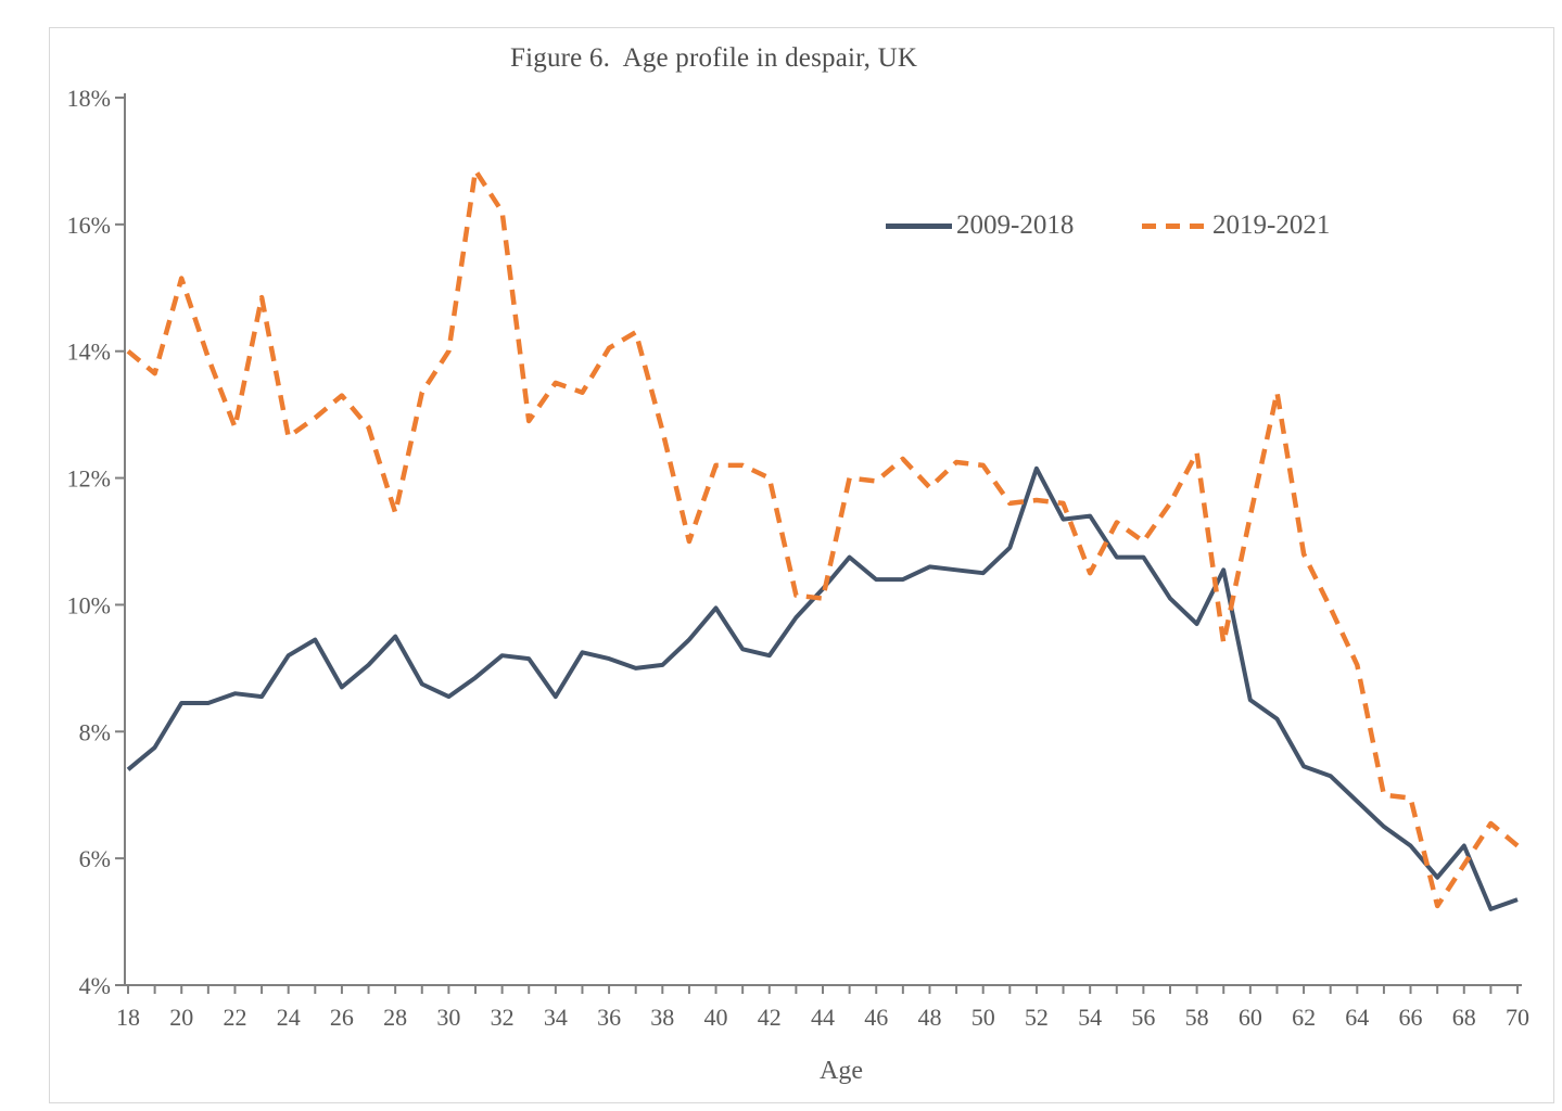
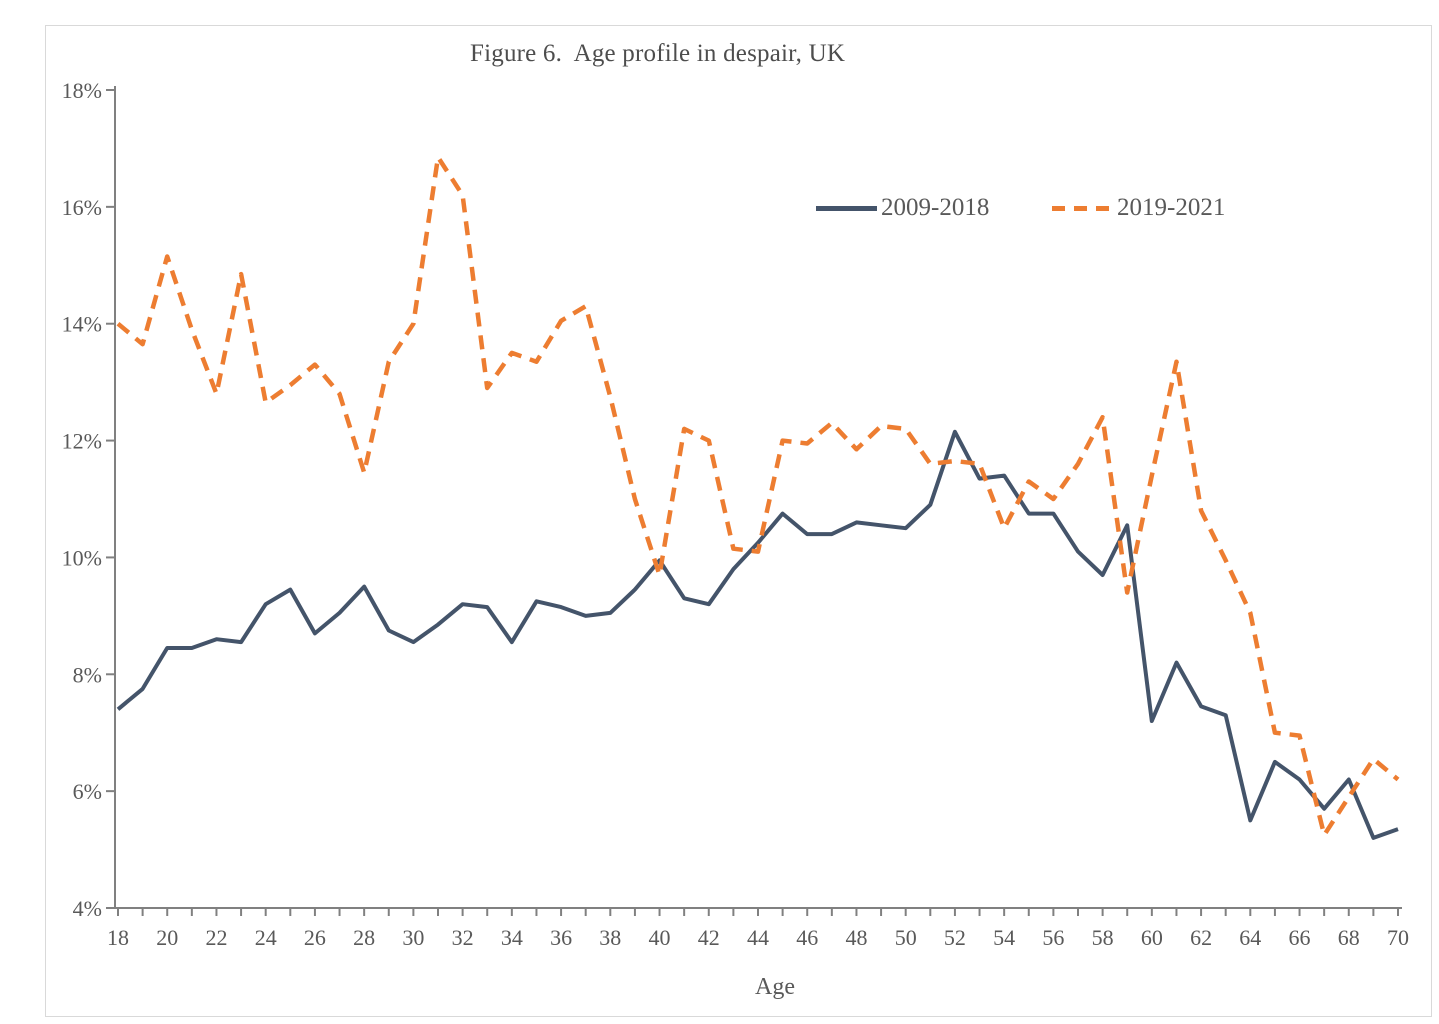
2019-2021/40: 12.2% -> 9.7%
2009-2018/60: 8.5% -> 7.2%
2009-2018/64: 6.9% -> 5.5%
